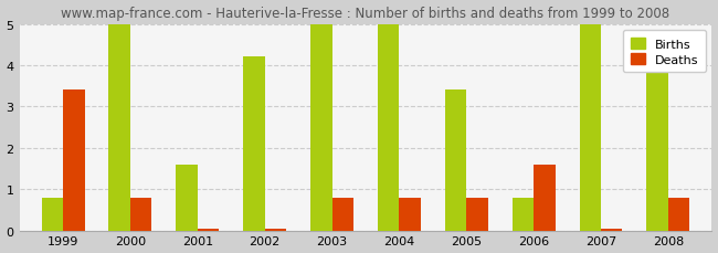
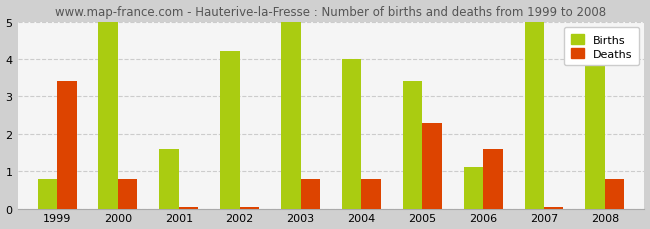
Births/2004: 5.0 -> 4.0
Deaths/2005: 0.80 -> 2.30
Births/2006: 0.8 -> 1.1
